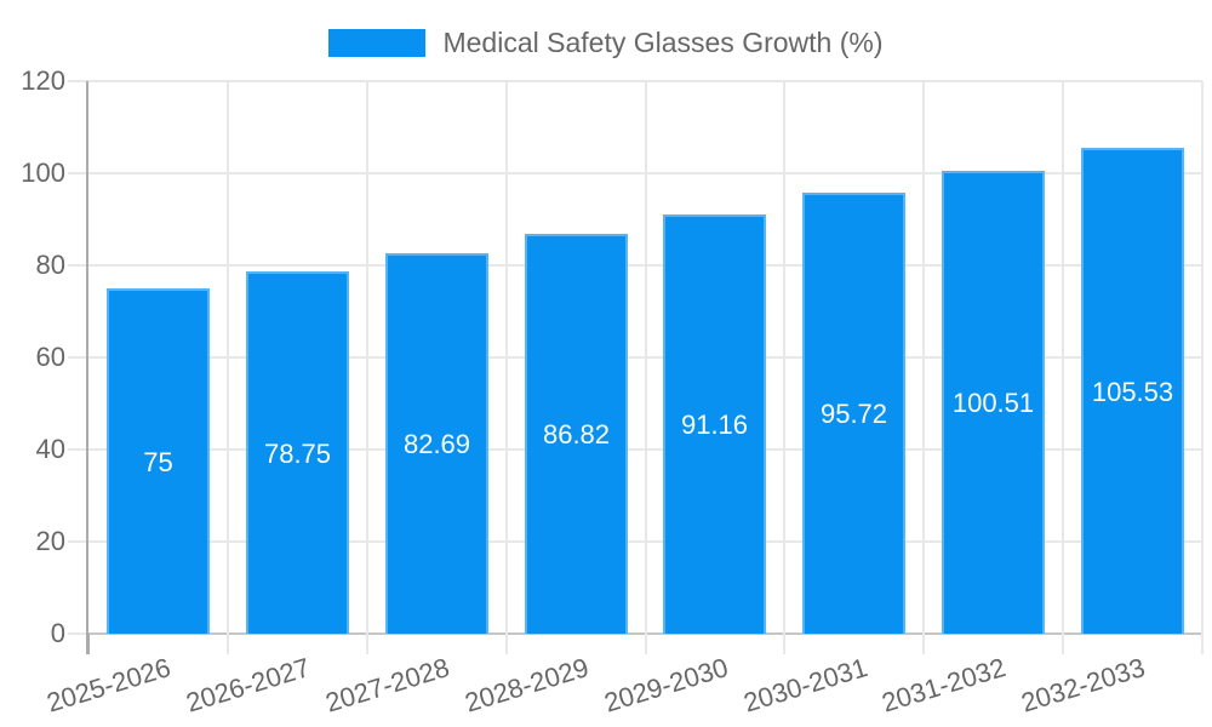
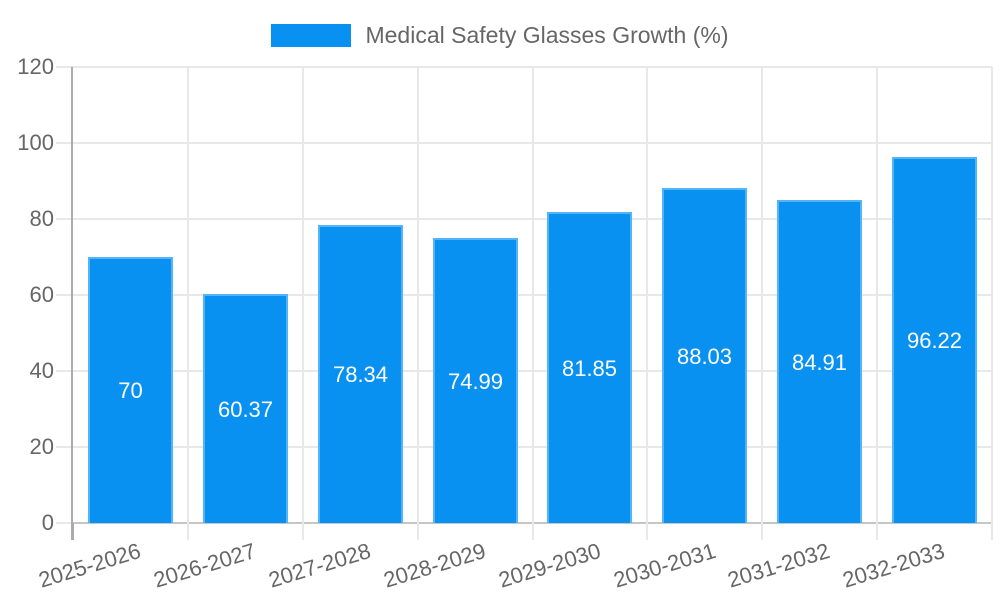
2025-2026: 75 -> 70
2026-2027: 78.75 -> 60.37
2027-2028: 82.69 -> 78.34
2028-2029: 86.82 -> 74.99
2029-2030: 91.16 -> 81.85
2030-2031: 95.72 -> 88.03
2031-2032: 100.51 -> 84.91
2032-2033: 105.53 -> 96.22
